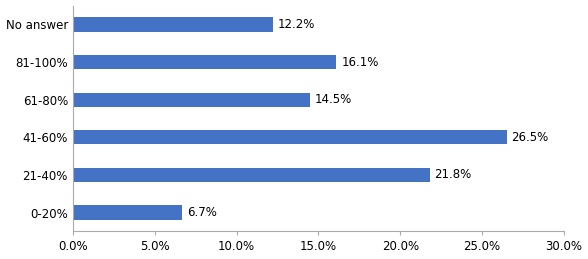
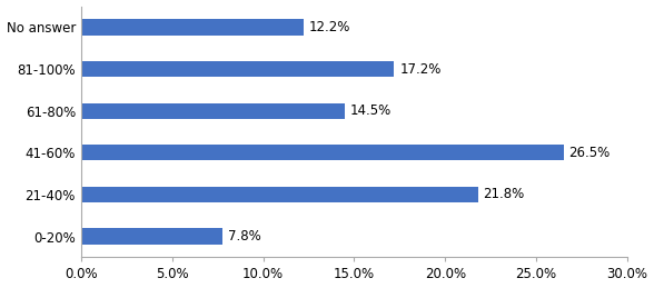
81-100%: 16.1% -> 17.2%
0-20%: 6.7% -> 7.8%
